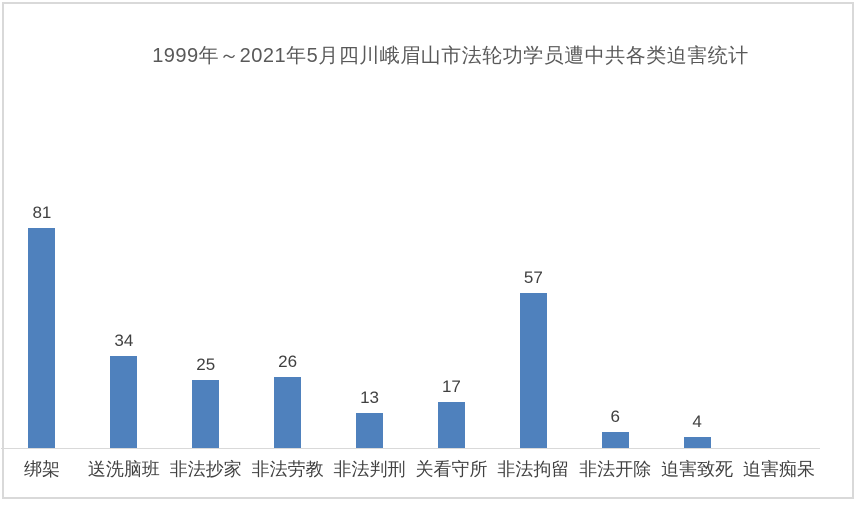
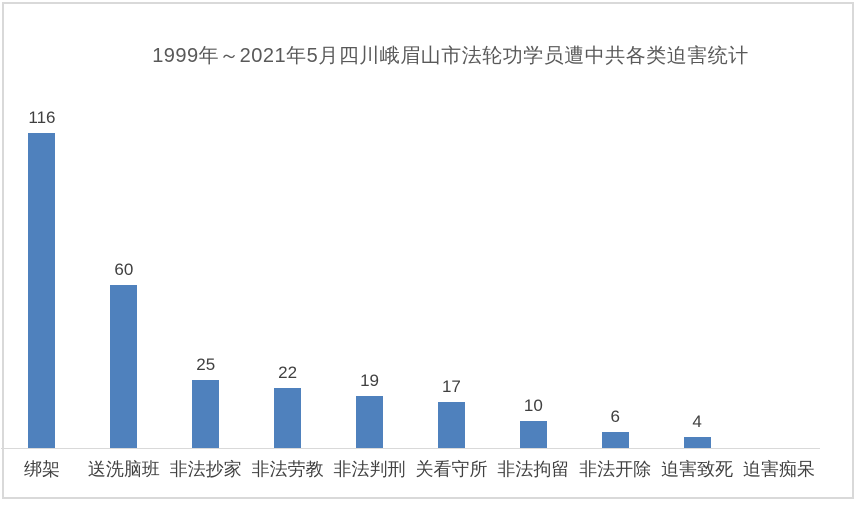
绑架: 81 -> 116
送洗脑班: 34 -> 60
非法劳教: 26 -> 22
非法判刑: 13 -> 19
非法拘留: 57 -> 10
